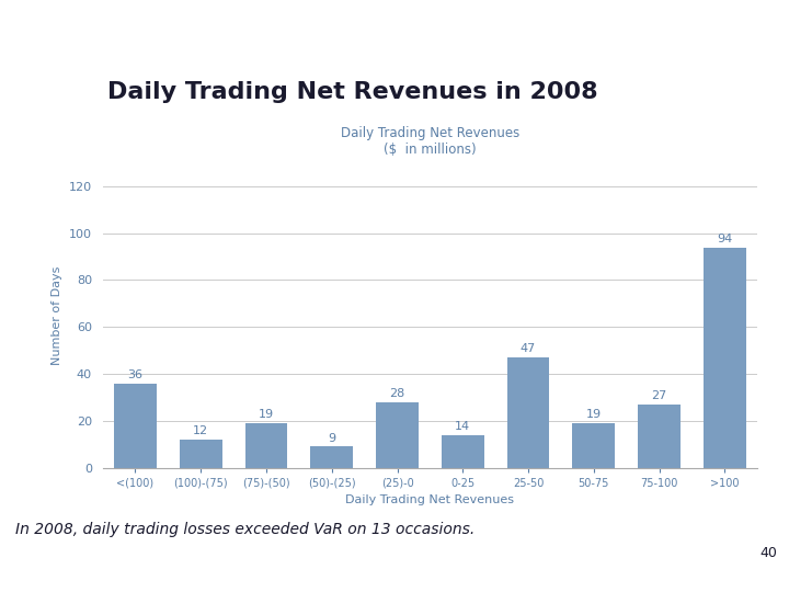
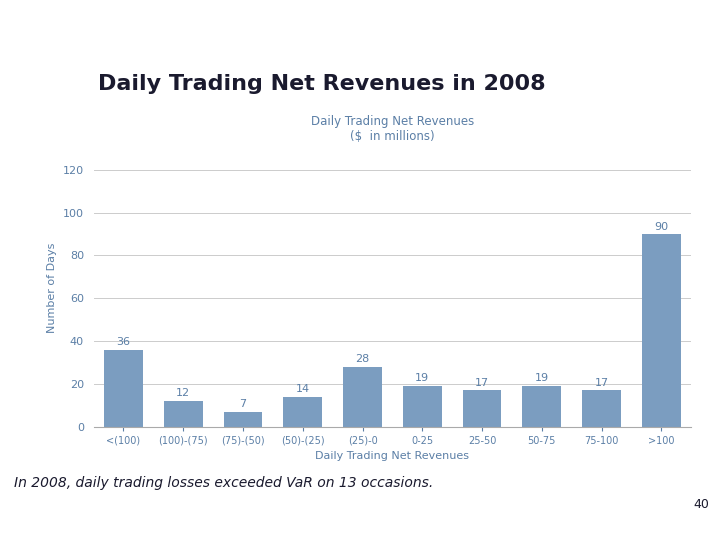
(75)-(50): 19 -> 7
(50)-(25): 9 -> 14
0-25: 14 -> 19
25-50: 47 -> 17
75-100: 27 -> 17
>100: 94 -> 90
